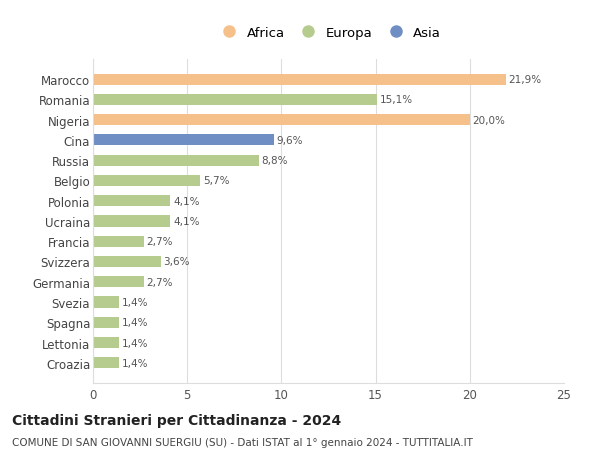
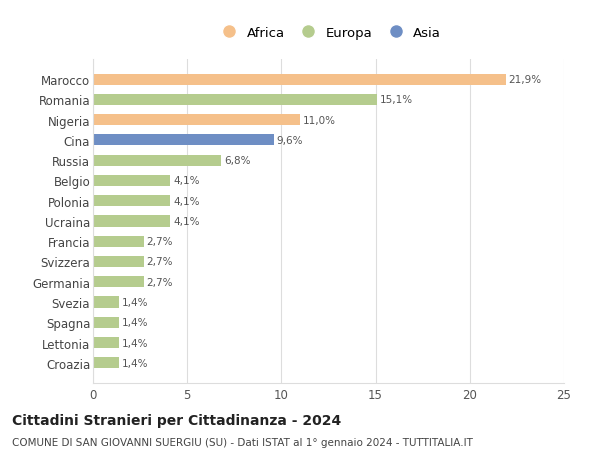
Nigeria: 20,0% -> 11,0%
Russia: 8,8% -> 6,8%
Belgio: 5,7% -> 4,1%
Svizzera: 3,6% -> 2,7%
